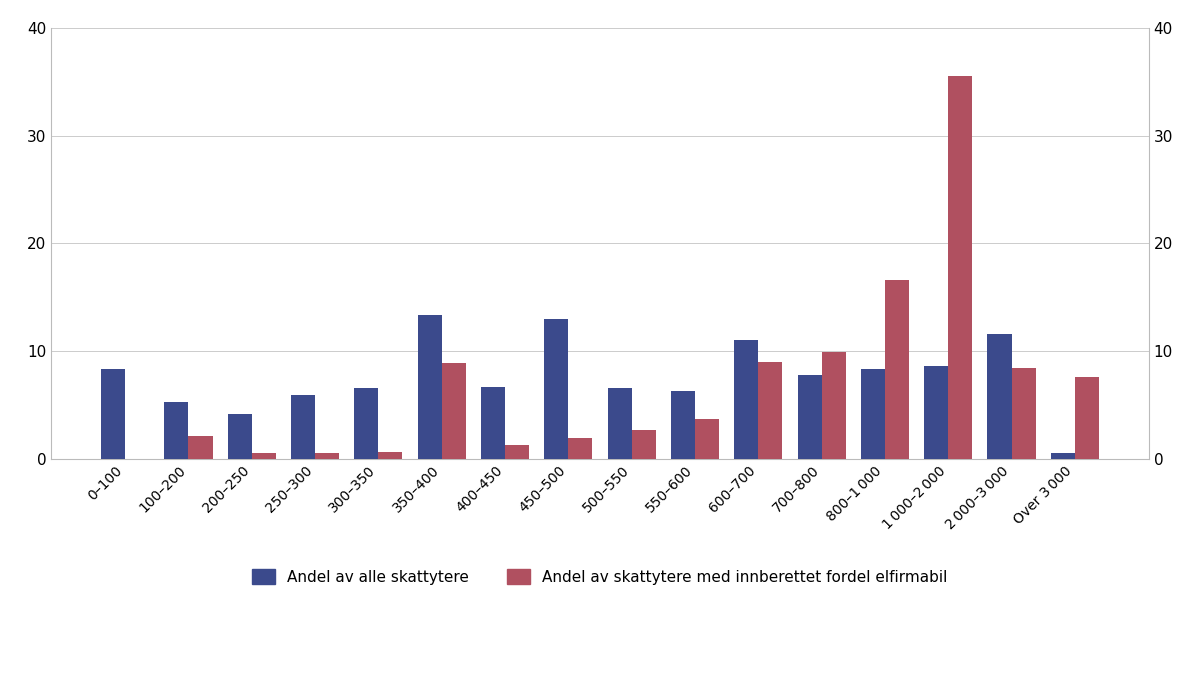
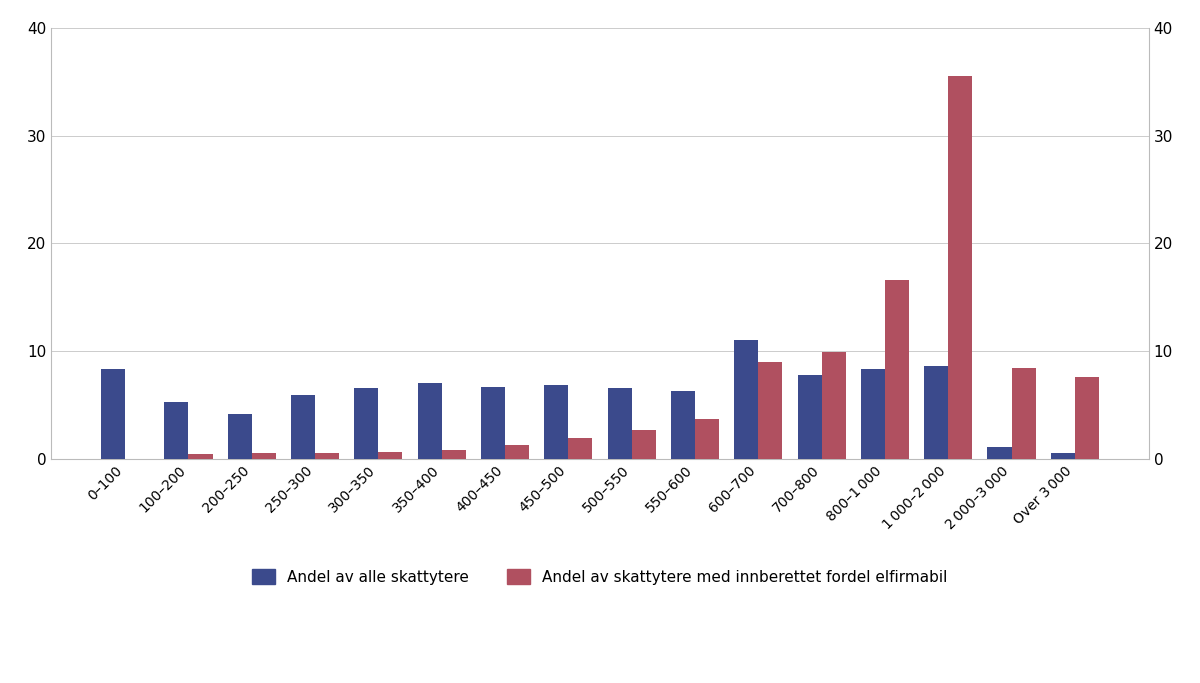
Andel av skattytere med innberettet fordel elfirmabil/100–200: 2.1 -> 0.4
Andel av alle skattytere/350–400: 13.3 -> 7.0
Andel av skattytere med innberettet fordel elfirmabil/350–400: 8.9 -> 0.8
Andel av alle skattytere/450–500: 13.0 -> 6.8
Andel av alle skattytere/2 000–3 000: 11.6 -> 1.1
